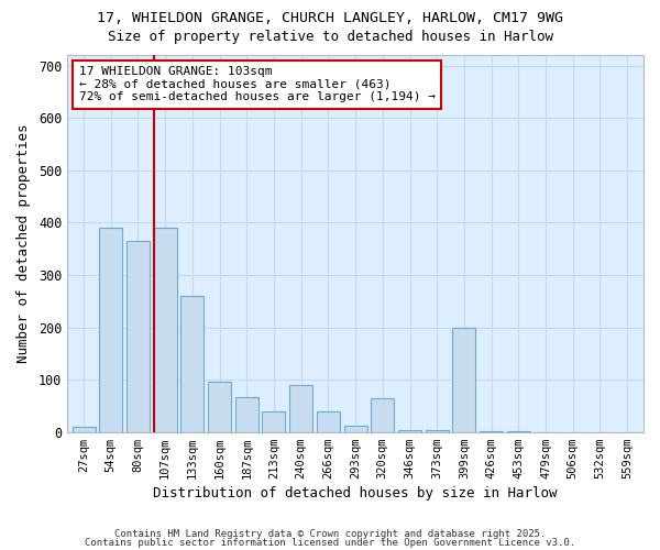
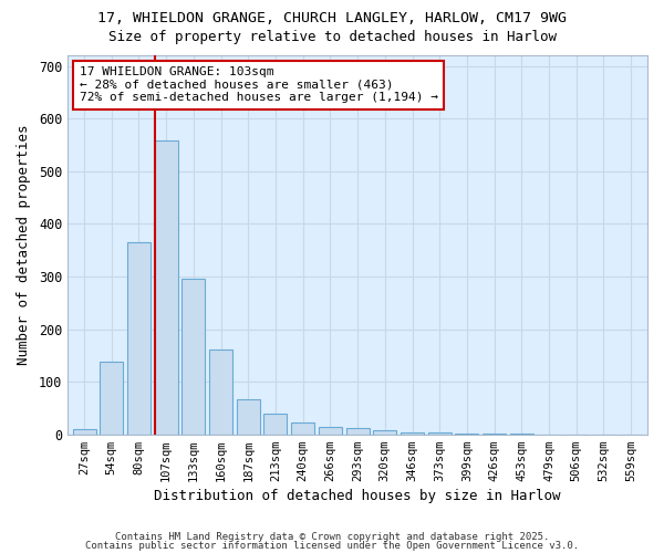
54sqm: 390 -> 137
107sqm: 390 -> 558
133sqm: 260 -> 296
160sqm: 95 -> 162
240sqm: 90 -> 22
266sqm: 40 -> 15
320sqm: 65 -> 8
399sqm: 200 -> 2
